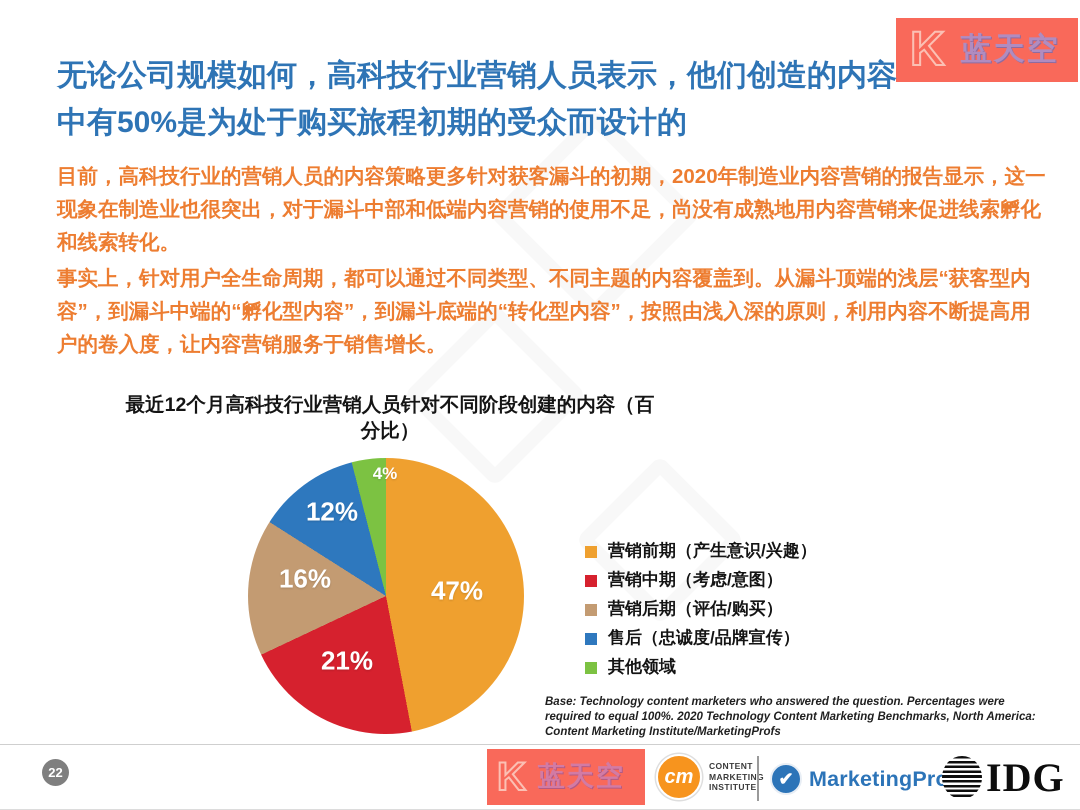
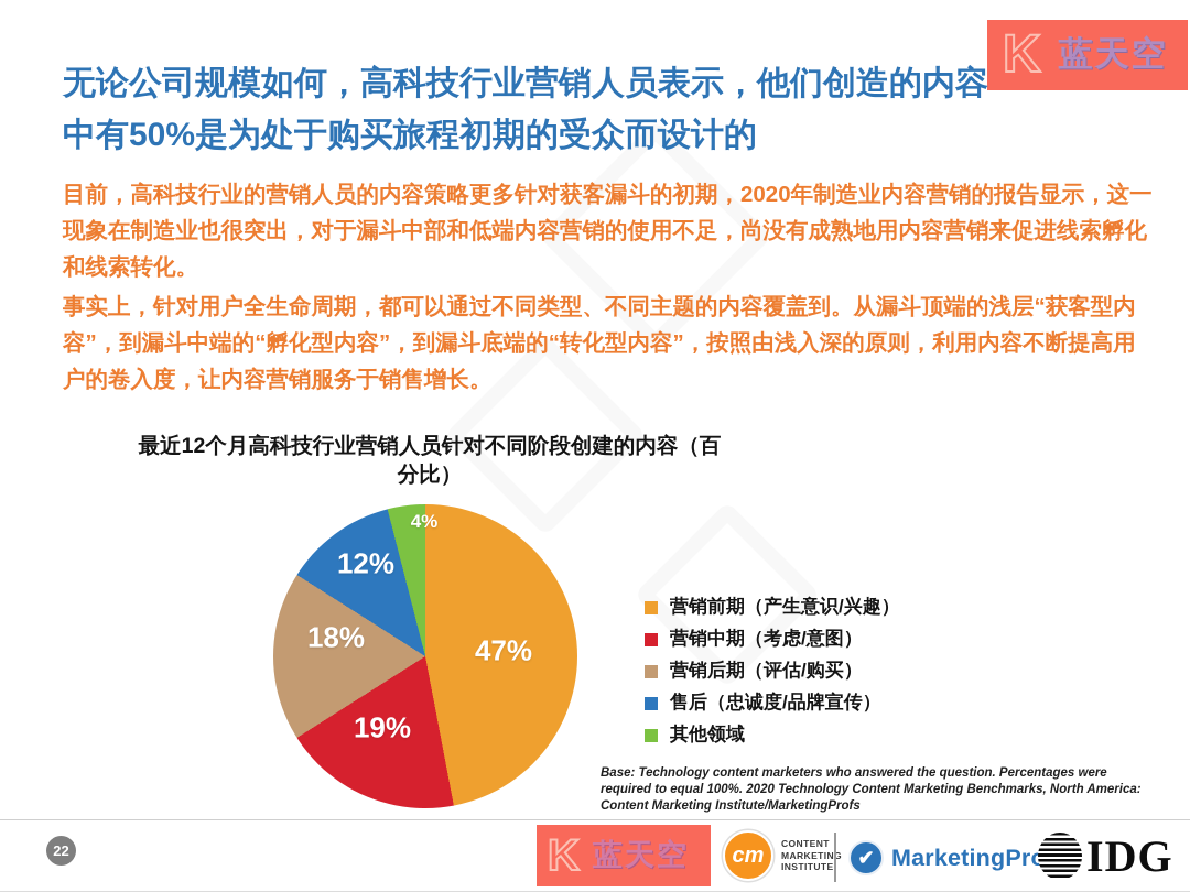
营销中期（考虑/意图）: 21% -> 19%
营销后期（评估/购买）: 16% -> 18%
